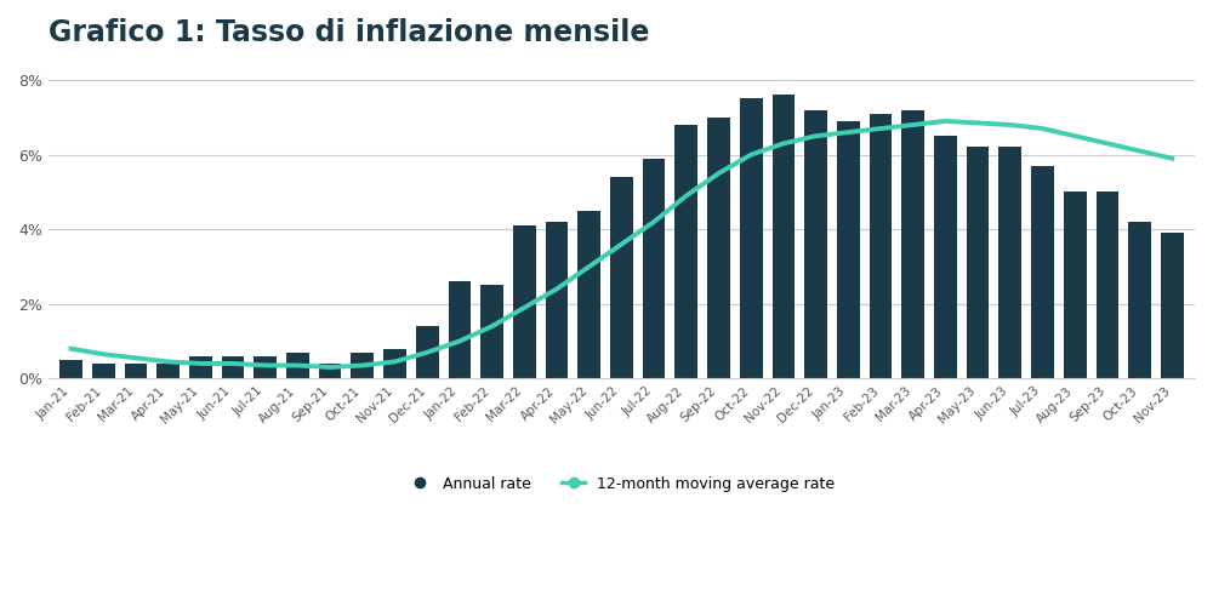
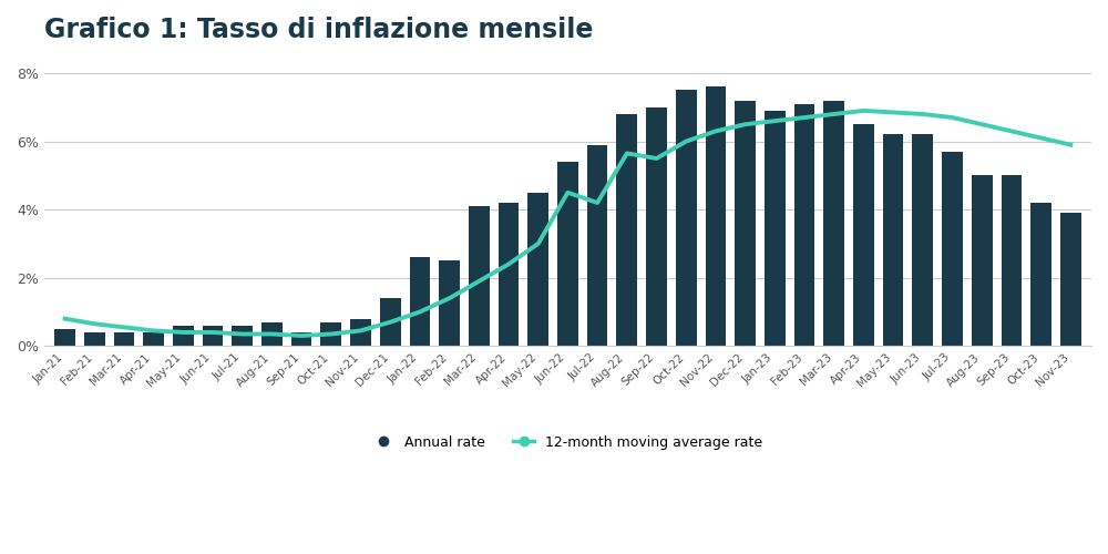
12-month moving average rate/Jun-22: 3.60% -> 4.50%
12-month moving average rate/Aug-22: 4.90% -> 5.65%
